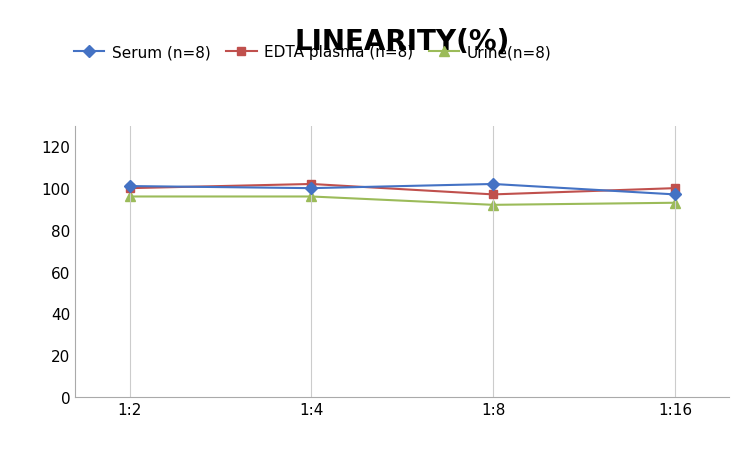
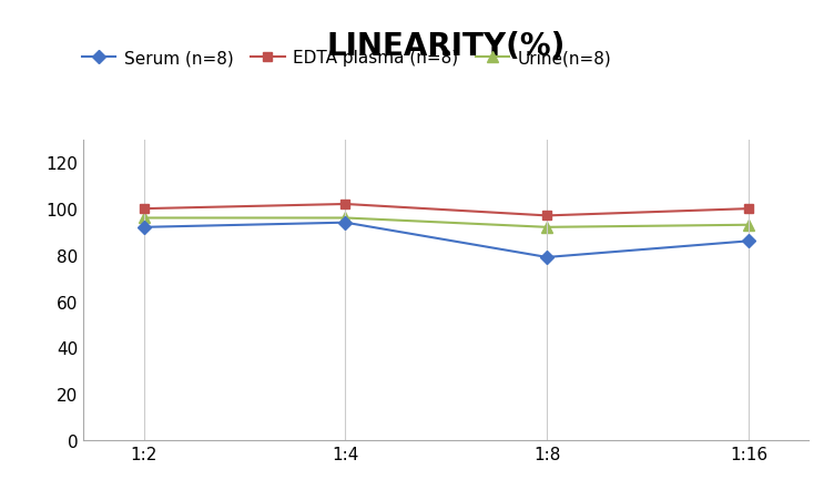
Serum (n=8)/1:2: 101 -> 92
Serum (n=8)/1:4: 100 -> 94
Serum (n=8)/1:8: 102 -> 79
Serum (n=8)/1:16: 97 -> 86
